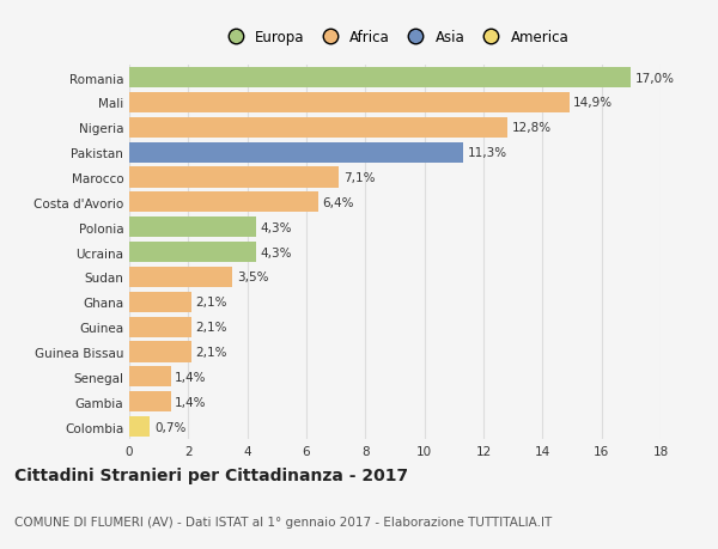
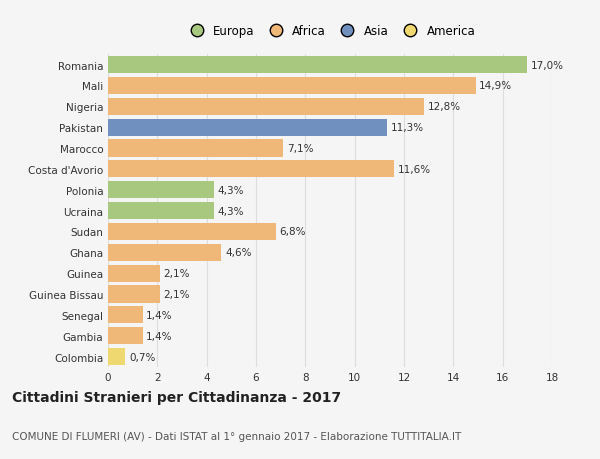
Costa d'Avorio: 6,4% -> 11,6%
Sudan: 3,5% -> 6,8%
Ghana: 2,1% -> 4,6%
